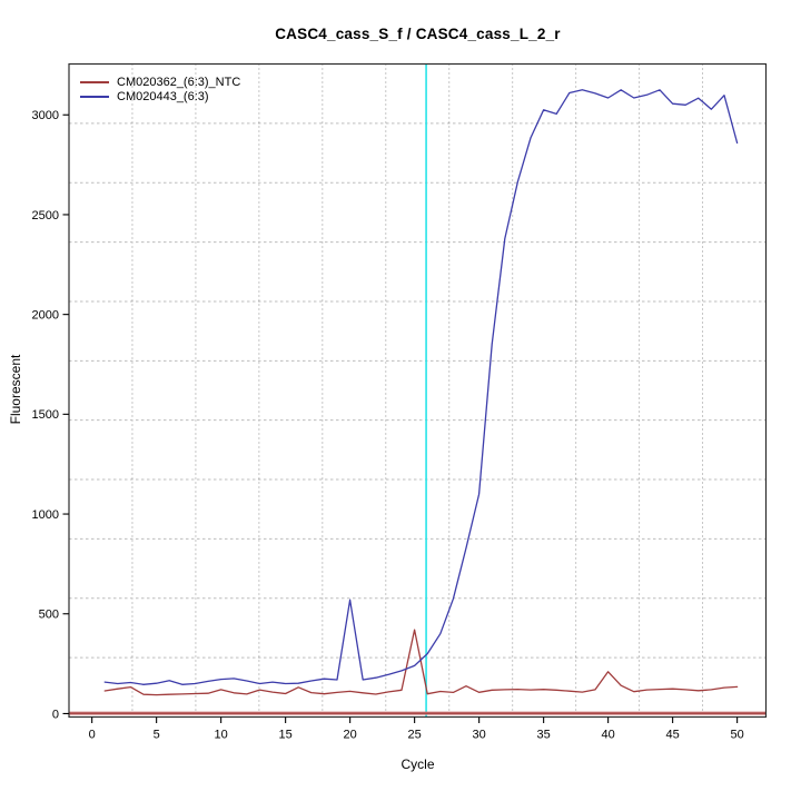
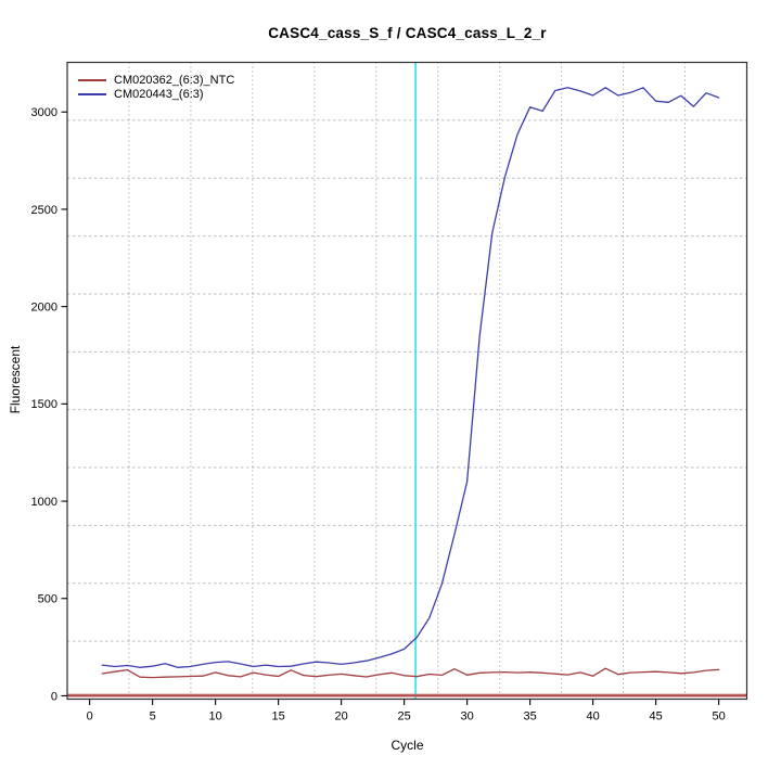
CM020443_(6:3)/20: 570 -> 160
CM020362_(6:3)_NTC/25: 420 -> 100
CM020362_(6:3)_NTC/40: 210 -> 100
CM020443_(6:3)/50: 2860 -> 3070
